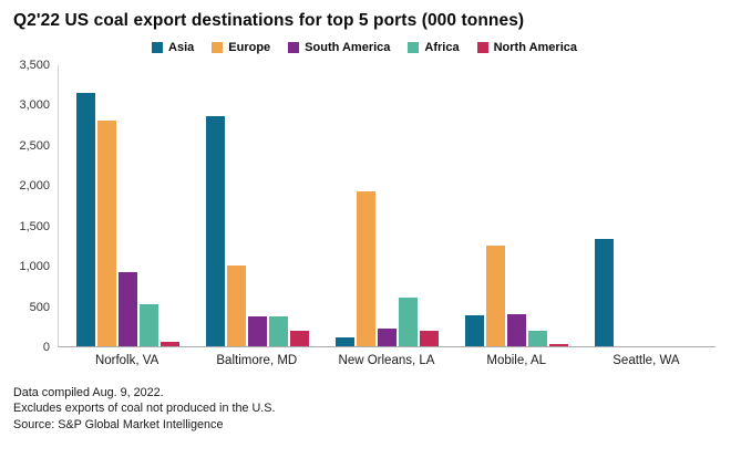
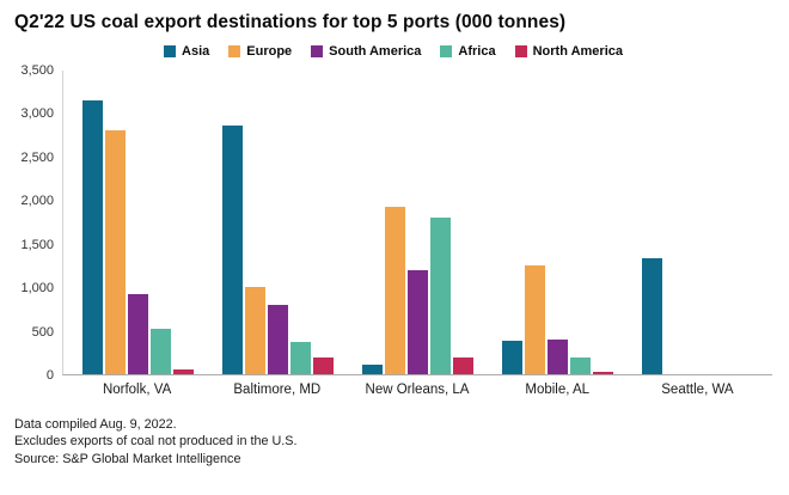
South America/Baltimore, MD: 400 -> 800
South America/New Orleans, LA: 200 -> 1200
Africa/New Orleans, LA: 600 -> 1800
